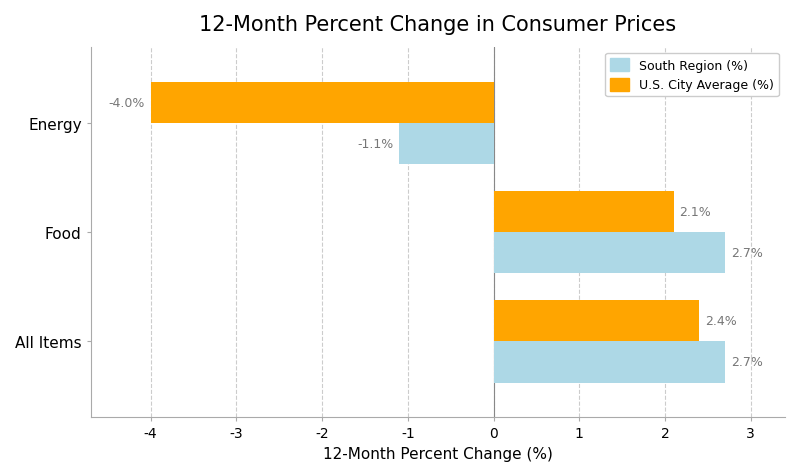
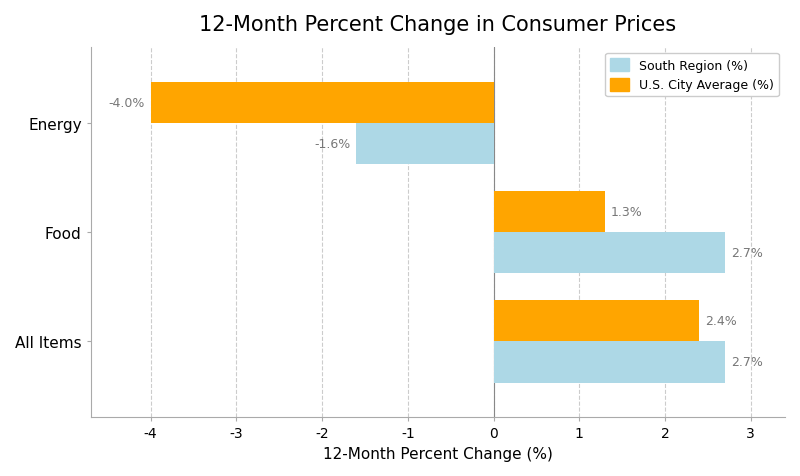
South Region (%)/Energy: -1.1% -> -1.6%
U.S. City Average (%)/Food: 2.1% -> 1.3%
